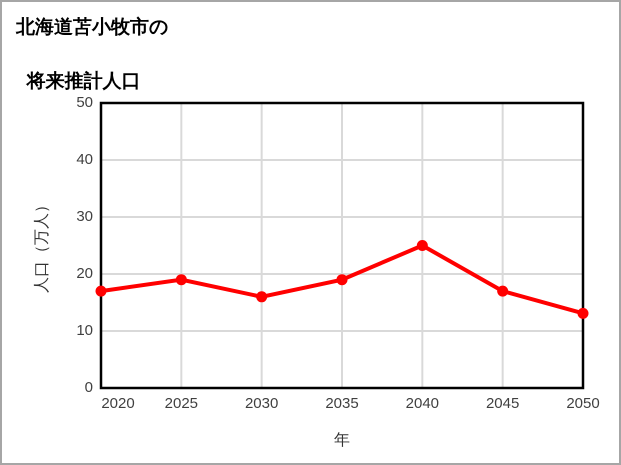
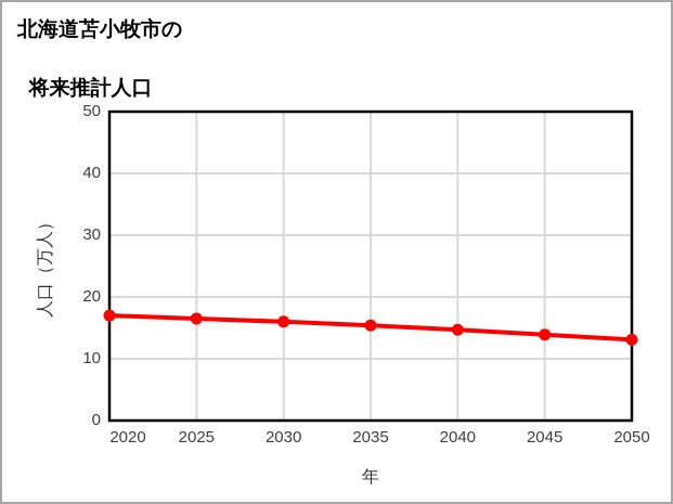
2025: 19 -> 16
2035: 19 -> 15
2040: 25 -> 15
2045: 17 -> 14
